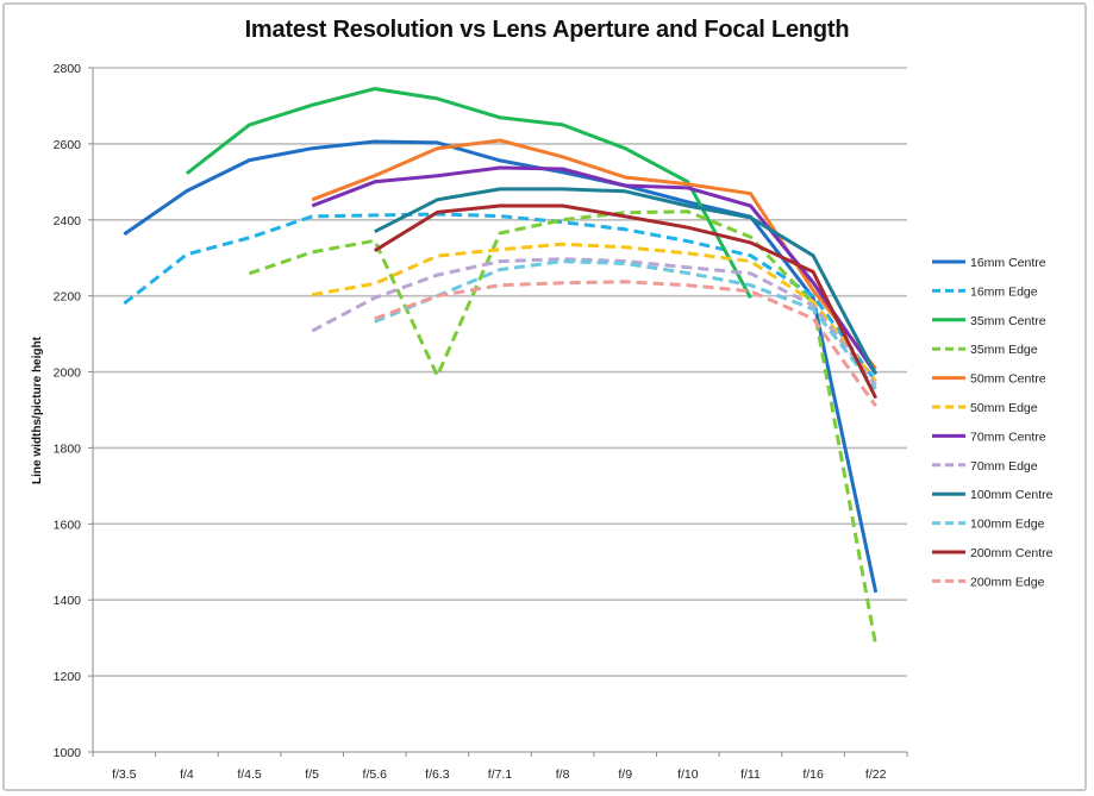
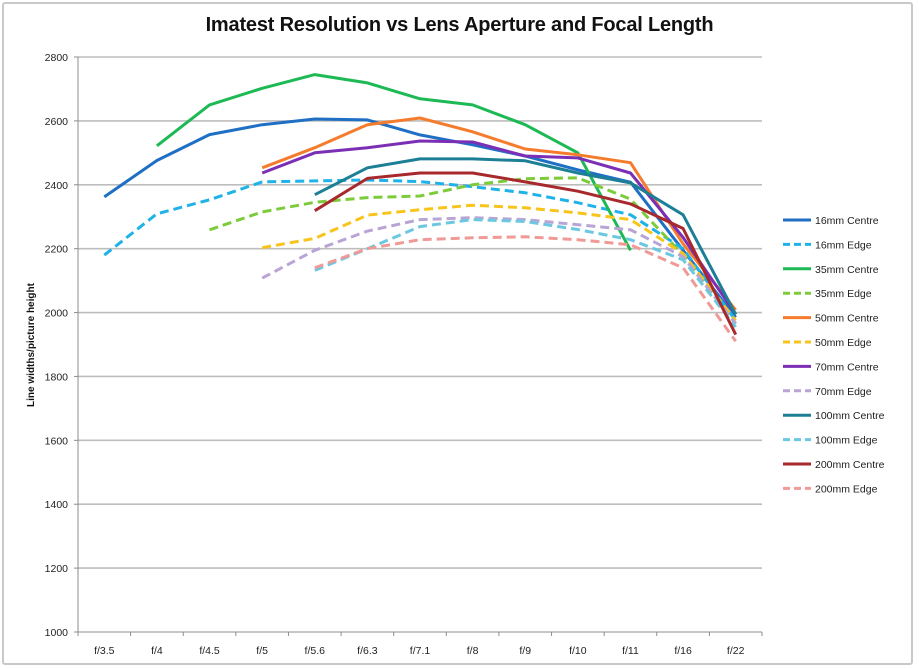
35mm Edge/f/6.3: 1990 -> 2360
16mm Centre/f/22: 1420 -> 1980
35mm Edge/f/22: 1280 -> 1960
